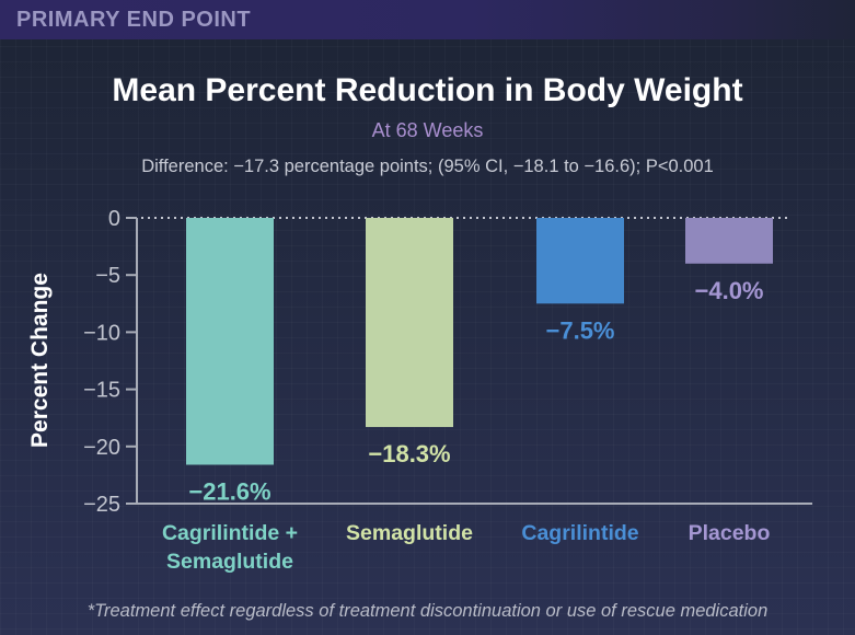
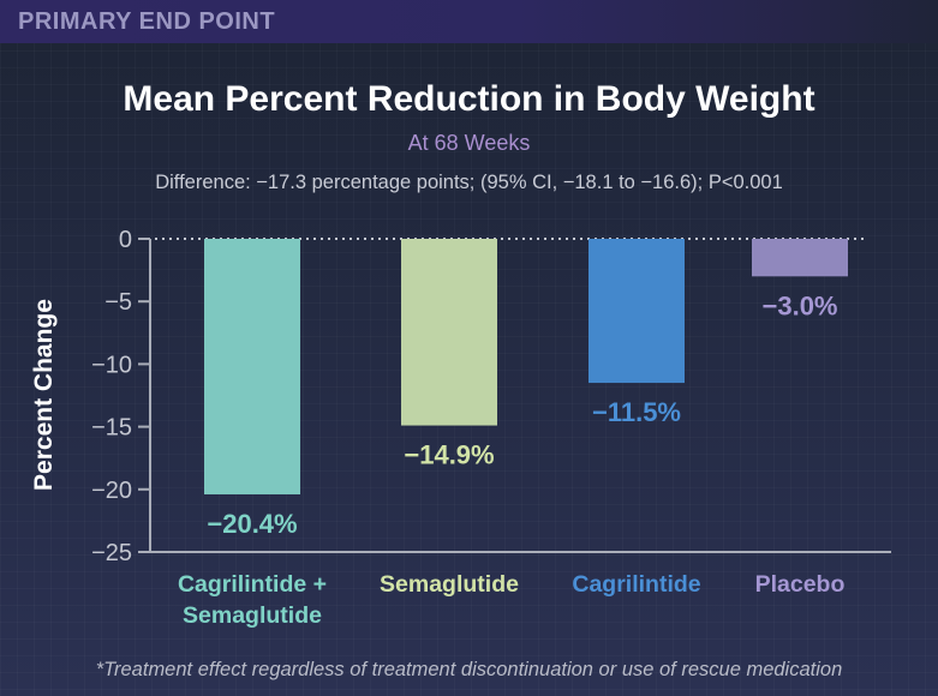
Cagrilintide + Semaglutide: −21.6% -> −20.4%
Semaglutide: −18.3% -> −14.9%
Cagrilintide: −7.5% -> −11.5%
Placebo: −4.0% -> −3.0%
